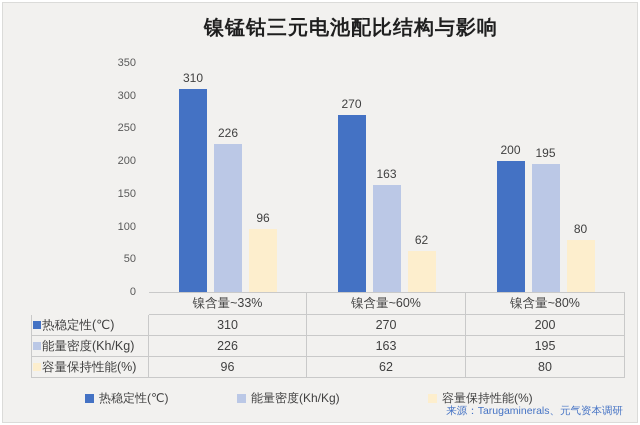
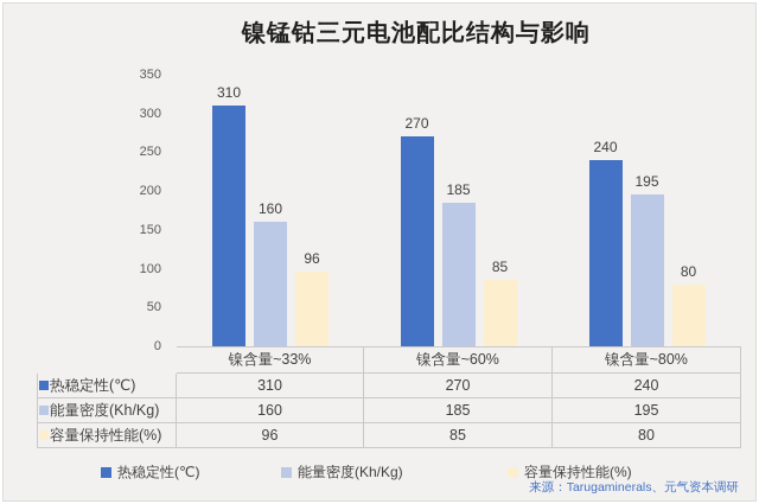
能量密度(Kh/Kg)/镍含量~33%: 226 -> 160
能量密度(Kh/Kg)/镍含量~60%: 163 -> 185
容量保持性能(%)/镍含量~60%: 62 -> 85
热稳定性(℃)/镍含量~80%: 200 -> 240
